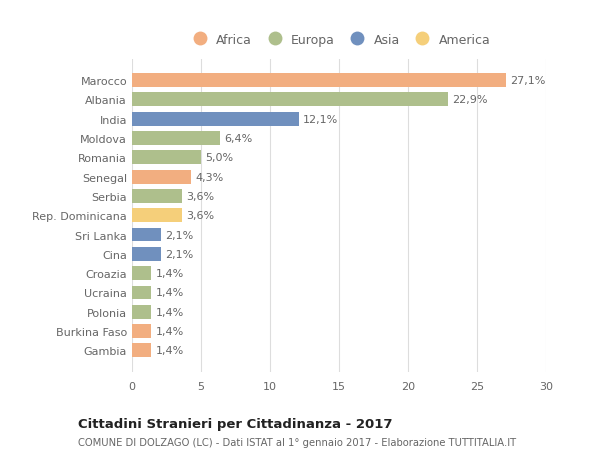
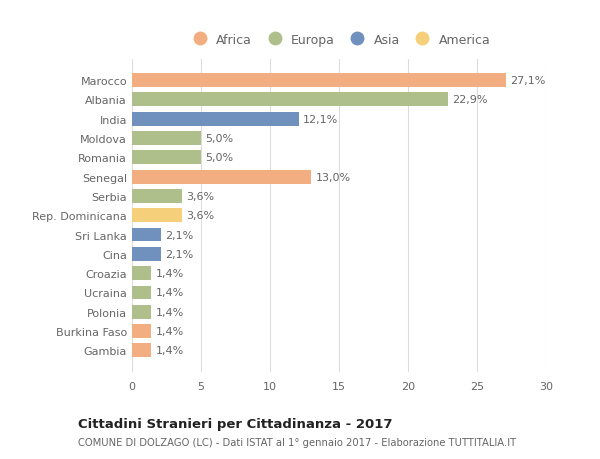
Moldova: 6,4% -> 5,0%
Senegal: 4,3% -> 13,0%
